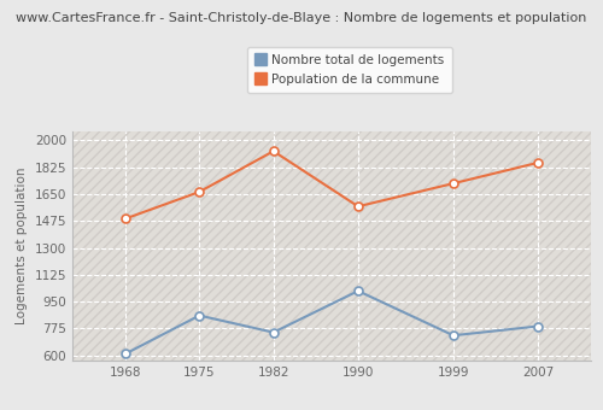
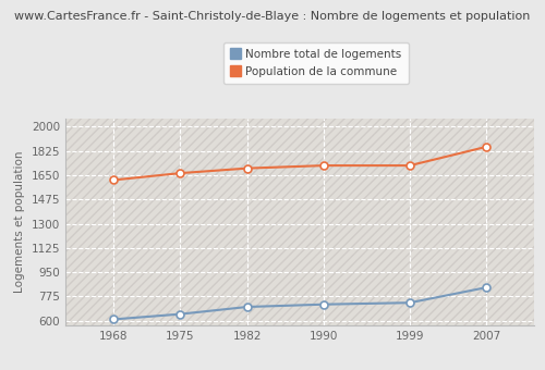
Population de la commune/1968: 1490 -> 1620
Nombre total de logements/1975: 860 -> 650
Nombre total de logements/1982: 750 -> 700
Population de la commune/1982: 1930 -> 1700
Nombre total de logements/1990: 1020 -> 720
Population de la commune/1990: 1570 -> 1720
Nombre total de logements/2007: 790 -> 840
